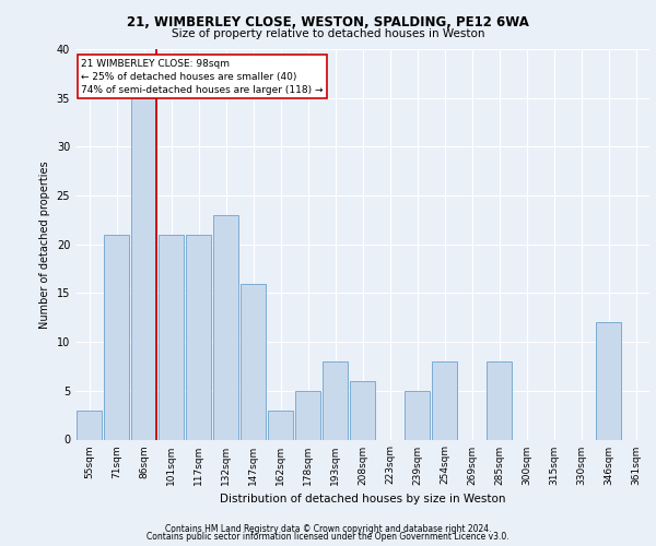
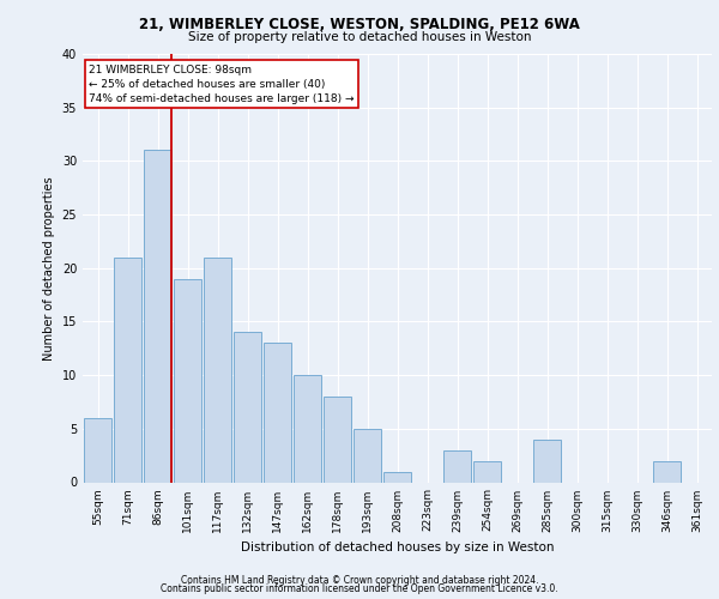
55sqm: 3 -> 6
86sqm: 35 -> 31
101sqm: 21 -> 19
132sqm: 23 -> 14
147sqm: 16 -> 13
162sqm: 3 -> 10
178sqm: 5 -> 8
193sqm: 8 -> 5
208sqm: 6 -> 1
239sqm: 5 -> 3
254sqm: 8 -> 2
285sqm: 8 -> 4
346sqm: 12 -> 2
